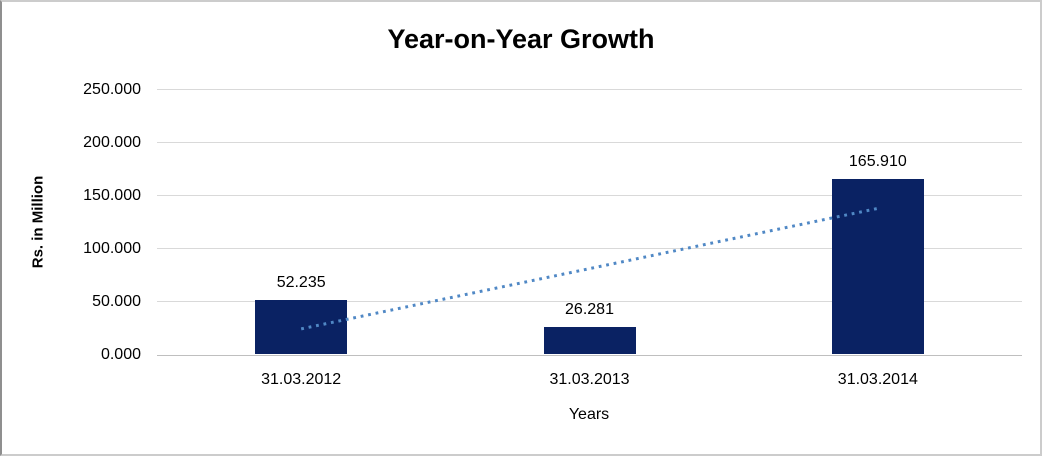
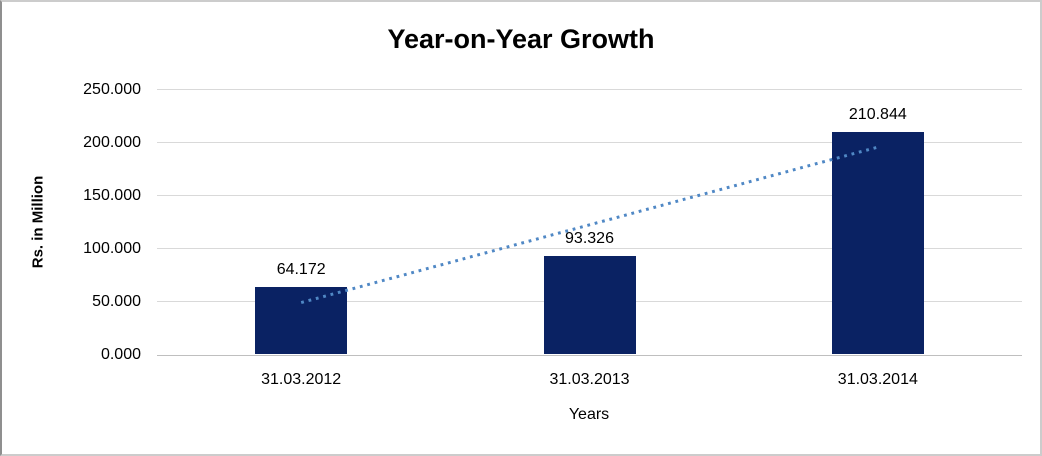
31.03.2012: 52.235 -> 64.172
31.03.2013: 26.281 -> 93.326
31.03.2014: 165.910 -> 210.844
